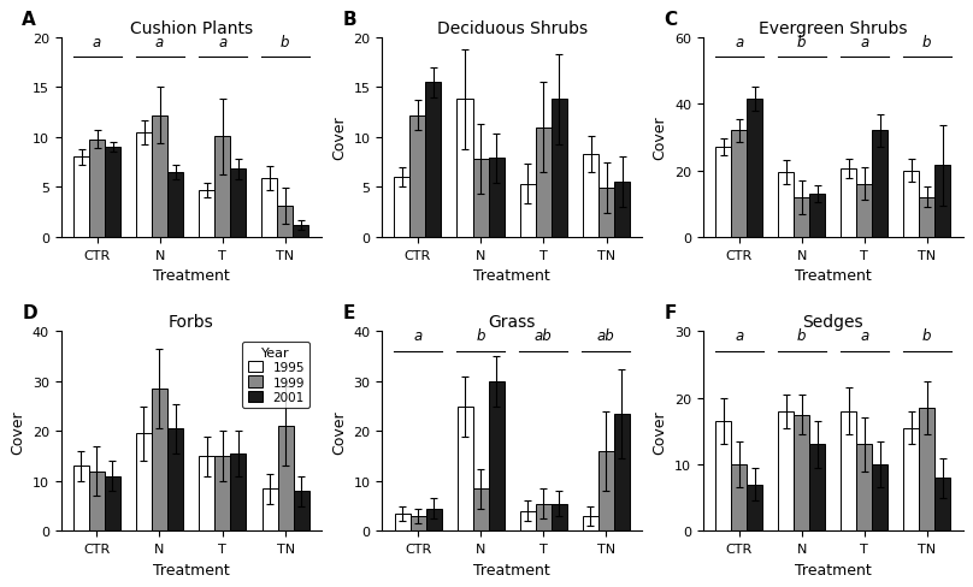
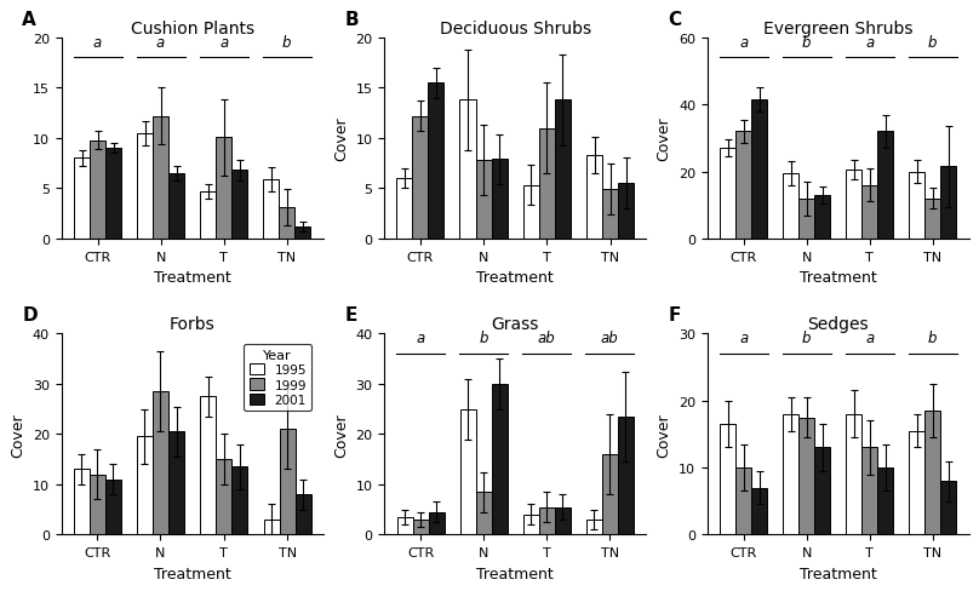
Forbs/1995/T: 15.0 -> 27.5
Forbs/2001/T: 15.5 -> 13.5
Forbs/1995/TN: 8.5 -> 3.0
